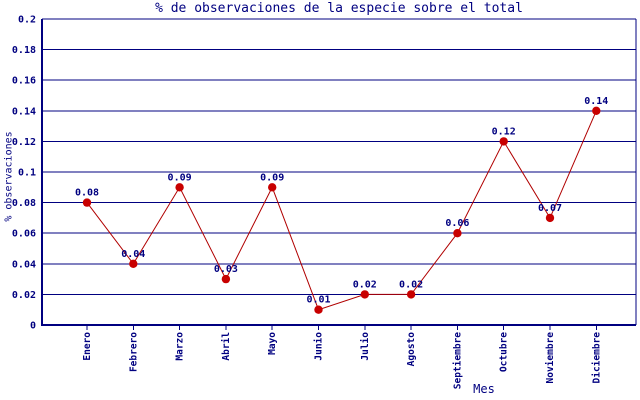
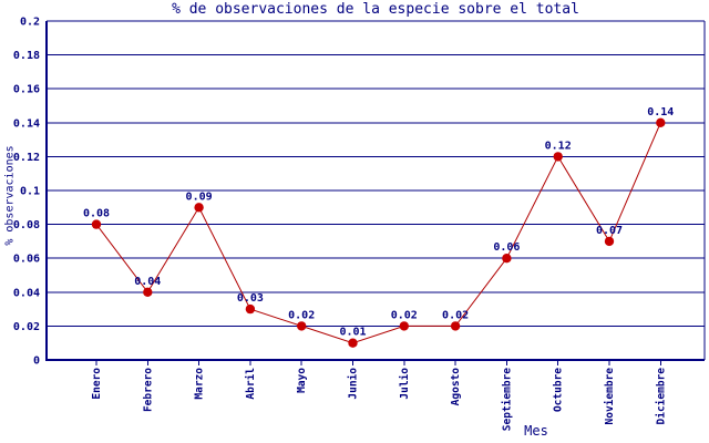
Mayo: 0.09 -> 0.02
